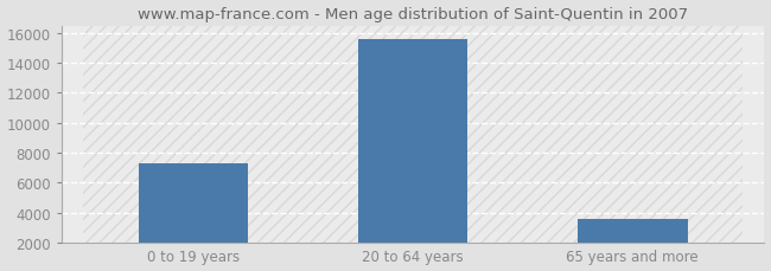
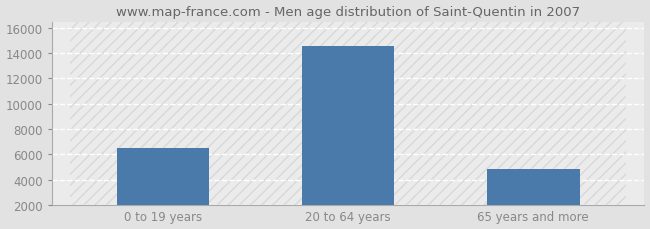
0 to 19 years: 7300 -> 6500
20 to 64 years: 15600 -> 14600
65 years and more: 3600 -> 4800
